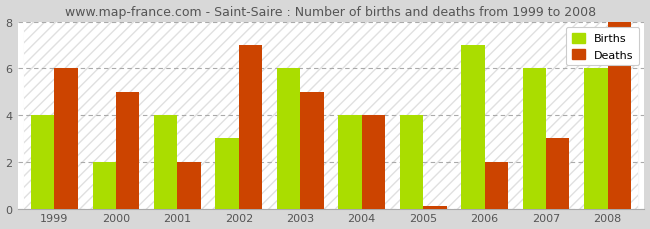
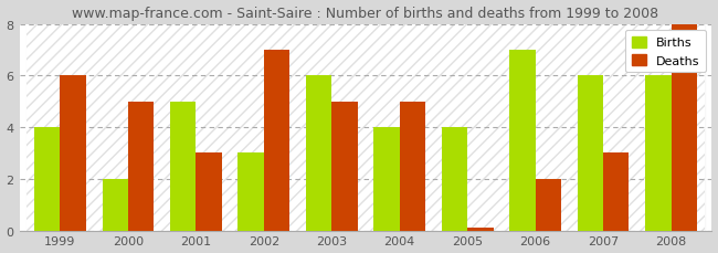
Births/2001: 4 -> 5
Deaths/2001: 2.0 -> 3.0
Deaths/2004: 4.0 -> 5.0
